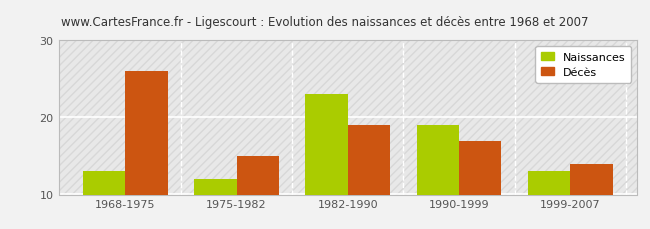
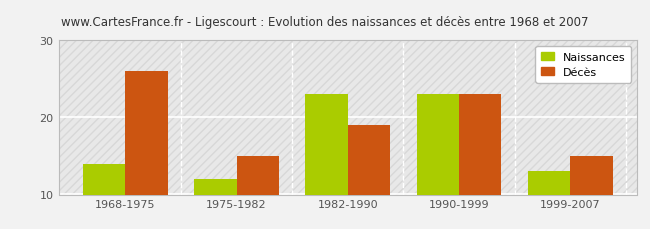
Naissances/1968-1975: 13 -> 14
Naissances/1990-1999: 19 -> 23
Décès/1990-1999: 17 -> 23
Décès/1999-2007: 14 -> 15
